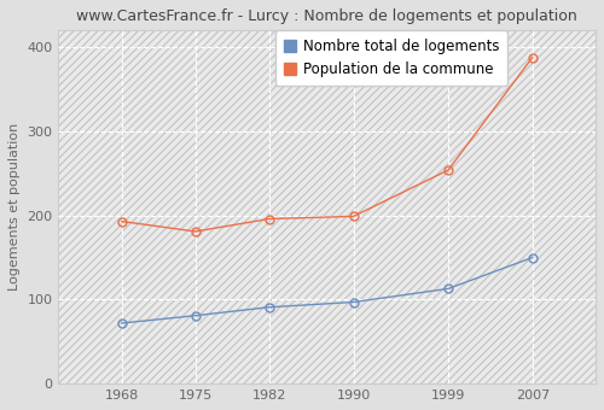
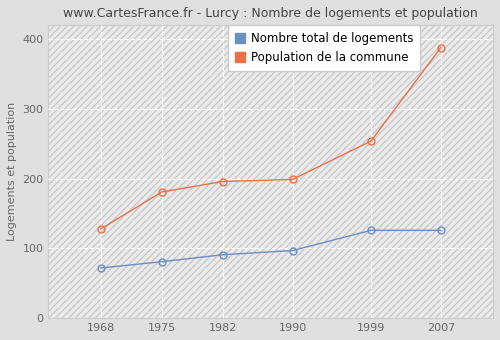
Population de la commune/1968: 193 -> 128
Nombre total de logements/1999: 113 -> 126
Nombre total de logements/2007: 150 -> 126
